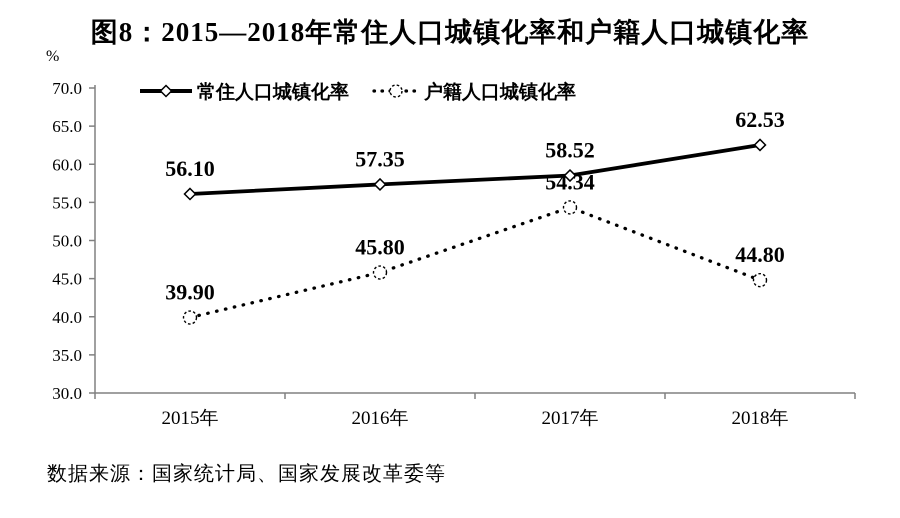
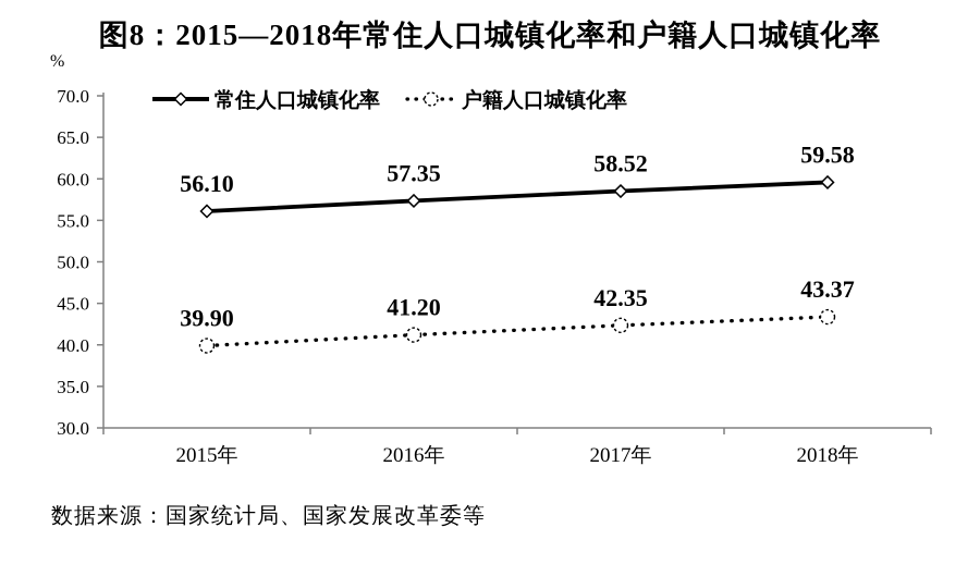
户籍人口城镇化率/2016年: 45.80 -> 41.20
户籍人口城镇化率/2017年: 54.34 -> 42.35
常住人口城镇化率/2018年: 62.53 -> 59.58
户籍人口城镇化率/2018年: 44.80 -> 43.37
